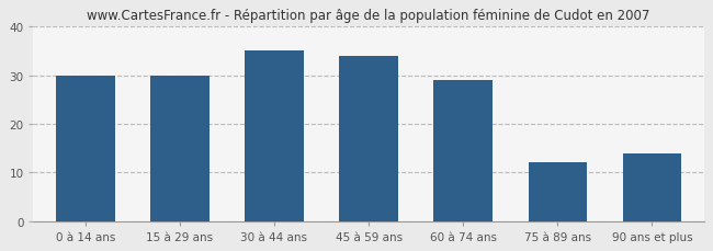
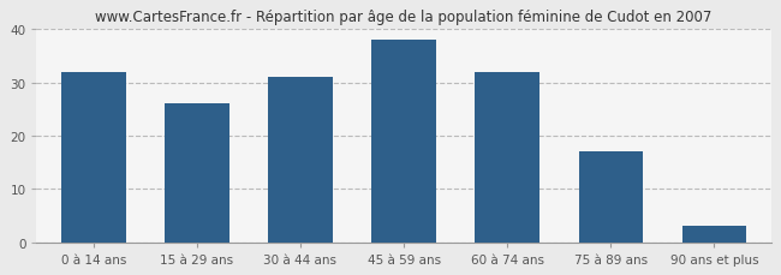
0 à 14 ans: 30 -> 32
15 à 29 ans: 30 -> 26
30 à 44 ans: 35 -> 31
45 à 59 ans: 34 -> 38
60 à 74 ans: 29 -> 32
75 à 89 ans: 12 -> 17
90 ans et plus: 14 -> 3
